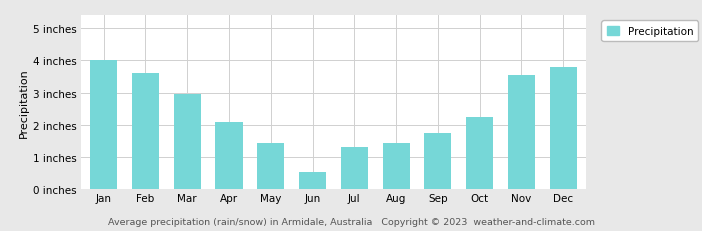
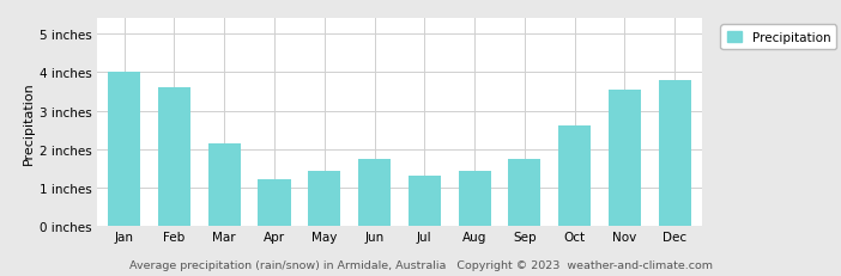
Mar: 2.95 inches -> 2.15 inches
Apr: 2.10 inches -> 1.22 inches
Jun: 0.55 inches -> 1.73 inches
Oct: 2.25 inches -> 2.60 inches
